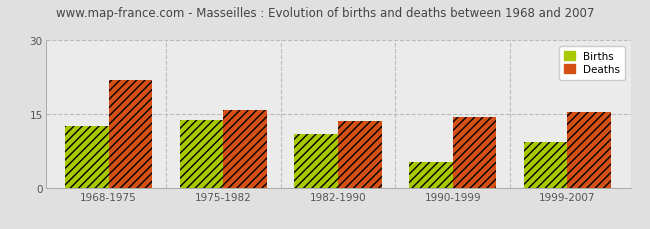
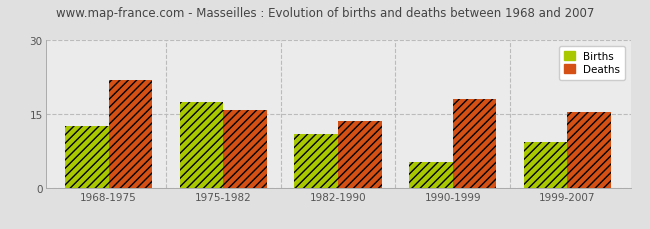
Births/1975-1982: 13.8 -> 17.5
Deaths/1990-1999: 14.4 -> 18.0
